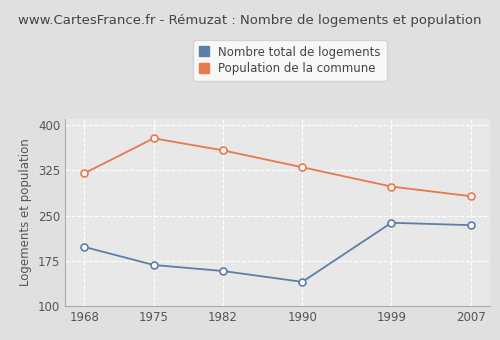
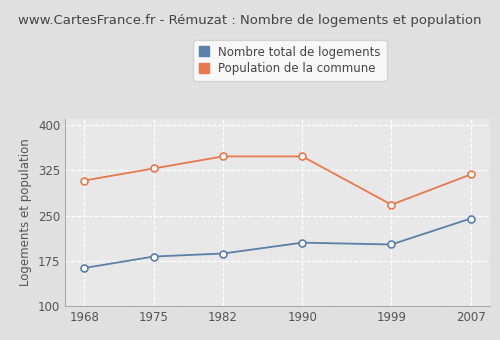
Nombre total de logements/1968: 198 -> 163
Population de la commune/1968: 320 -> 308
Nombre total de logements/1975: 168 -> 182
Population de la commune/1975: 378 -> 328
Nombre total de logements/1982: 158 -> 187
Population de la commune/1982: 358 -> 348
Nombre total de logements/1990: 140 -> 205
Population de la commune/1990: 330 -> 348
Nombre total de logements/1999: 238 -> 202
Population de la commune/1999: 298 -> 268
Nombre total de logements/2007: 234 -> 245
Population de la commune/2007: 282 -> 318
